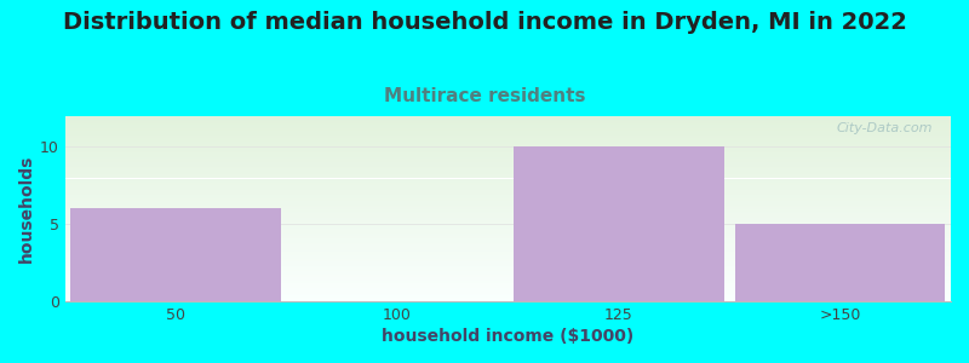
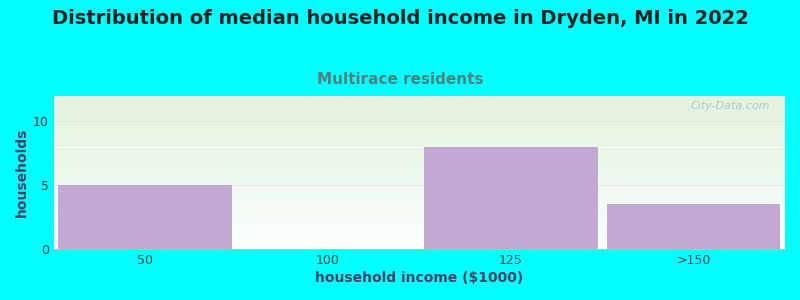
50: 6.0 -> 5.0
125: 10.0 -> 8.0
>150: 5.0 -> 3.5
